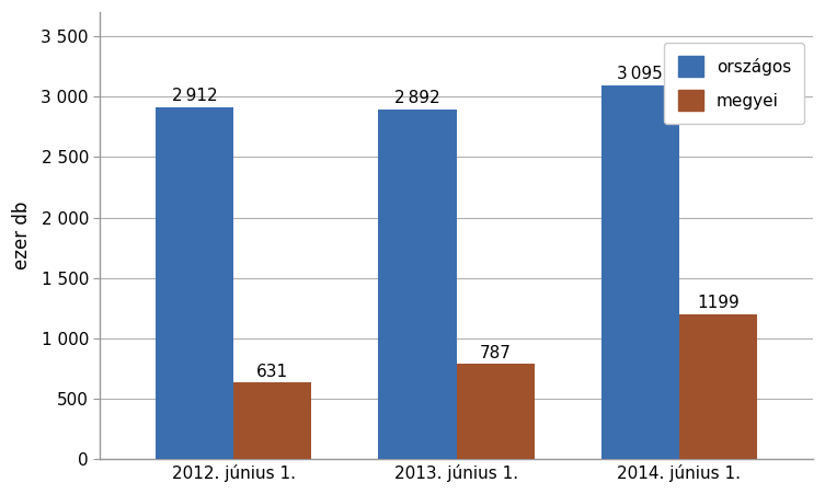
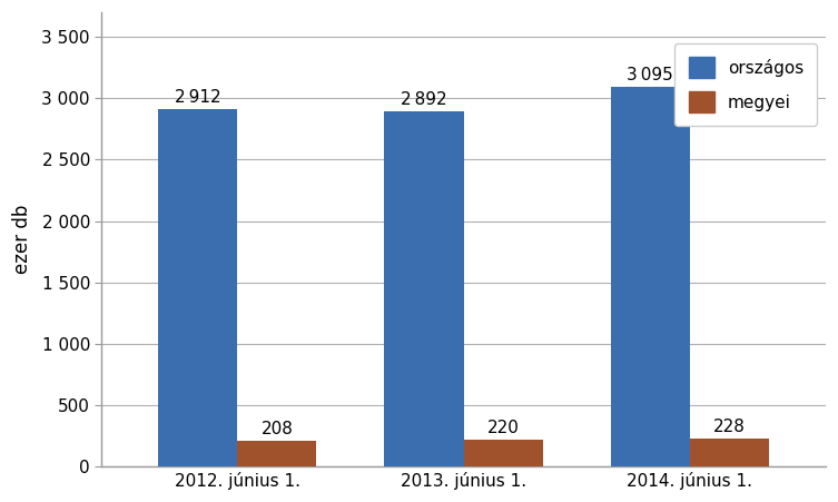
megyei/2012. június 1.: 631 -> 208
megyei/2013. június 1.: 787 -> 220
megyei/2014. június 1.: 1199 -> 228
